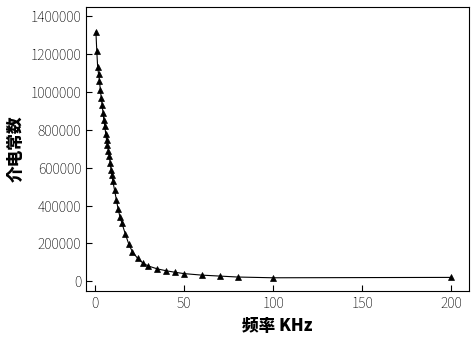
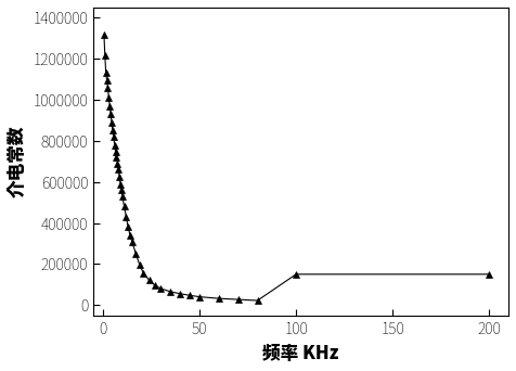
100: 20000 -> 150000
200: 20000 -> 150000
